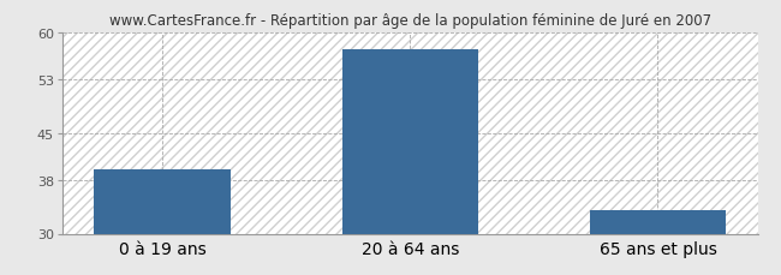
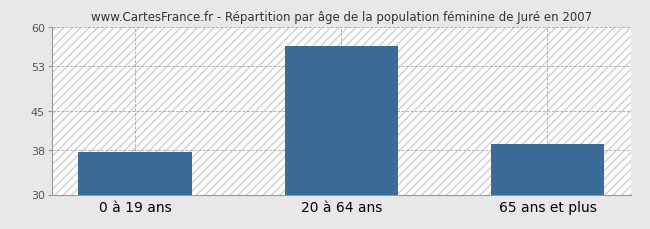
0 à 19 ans: 39.5 -> 37.6
20 à 64 ans: 57.5 -> 56.6
65 ans et plus: 33.5 -> 39.0
